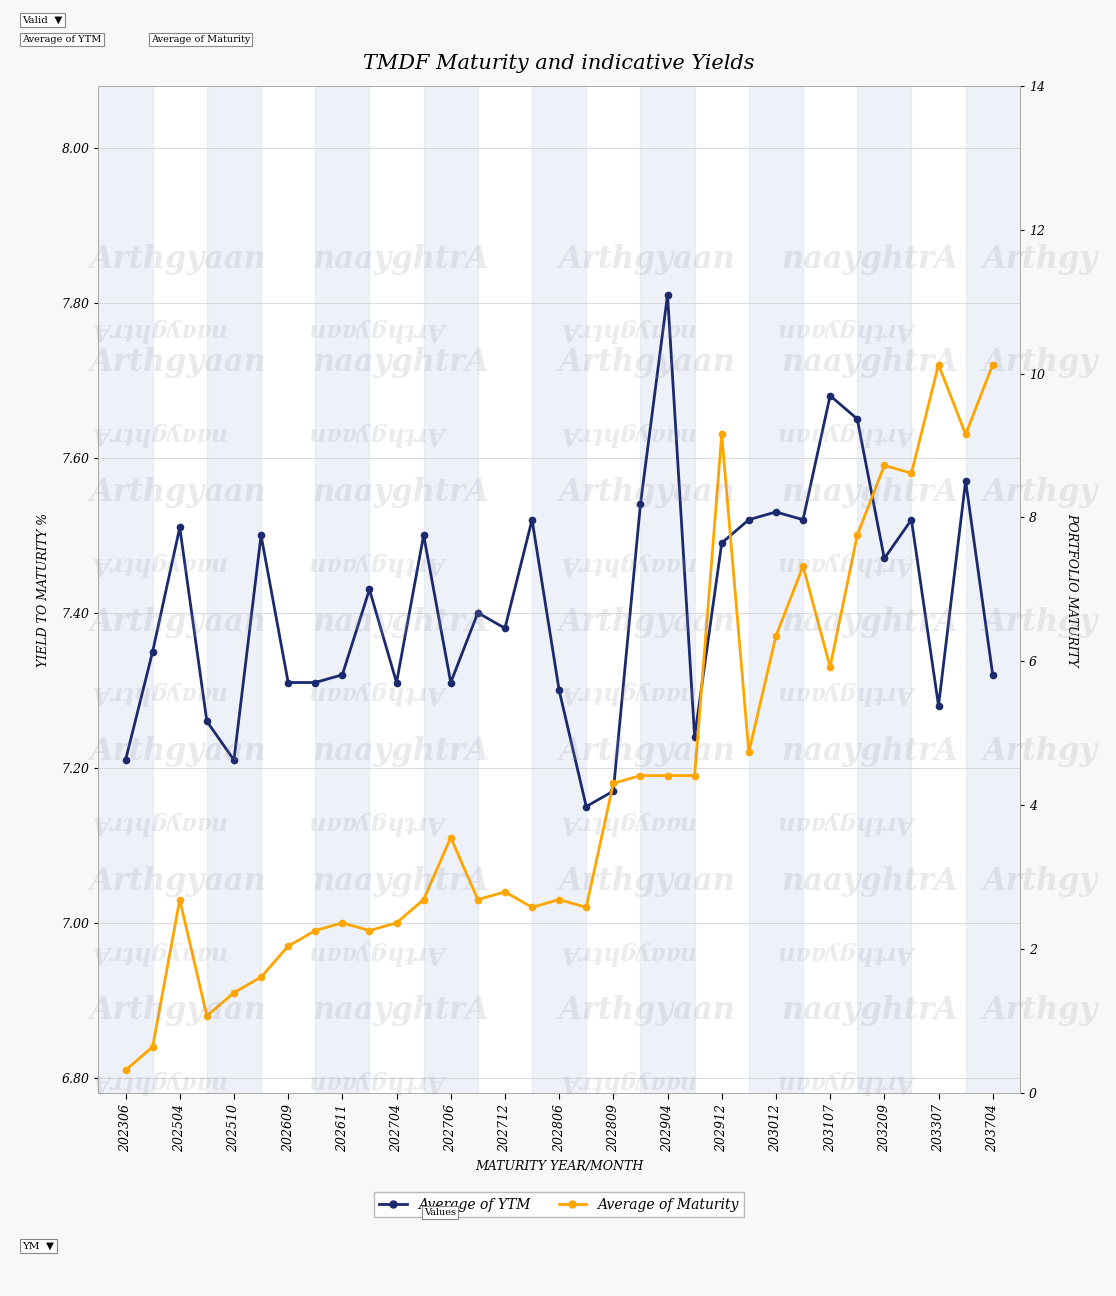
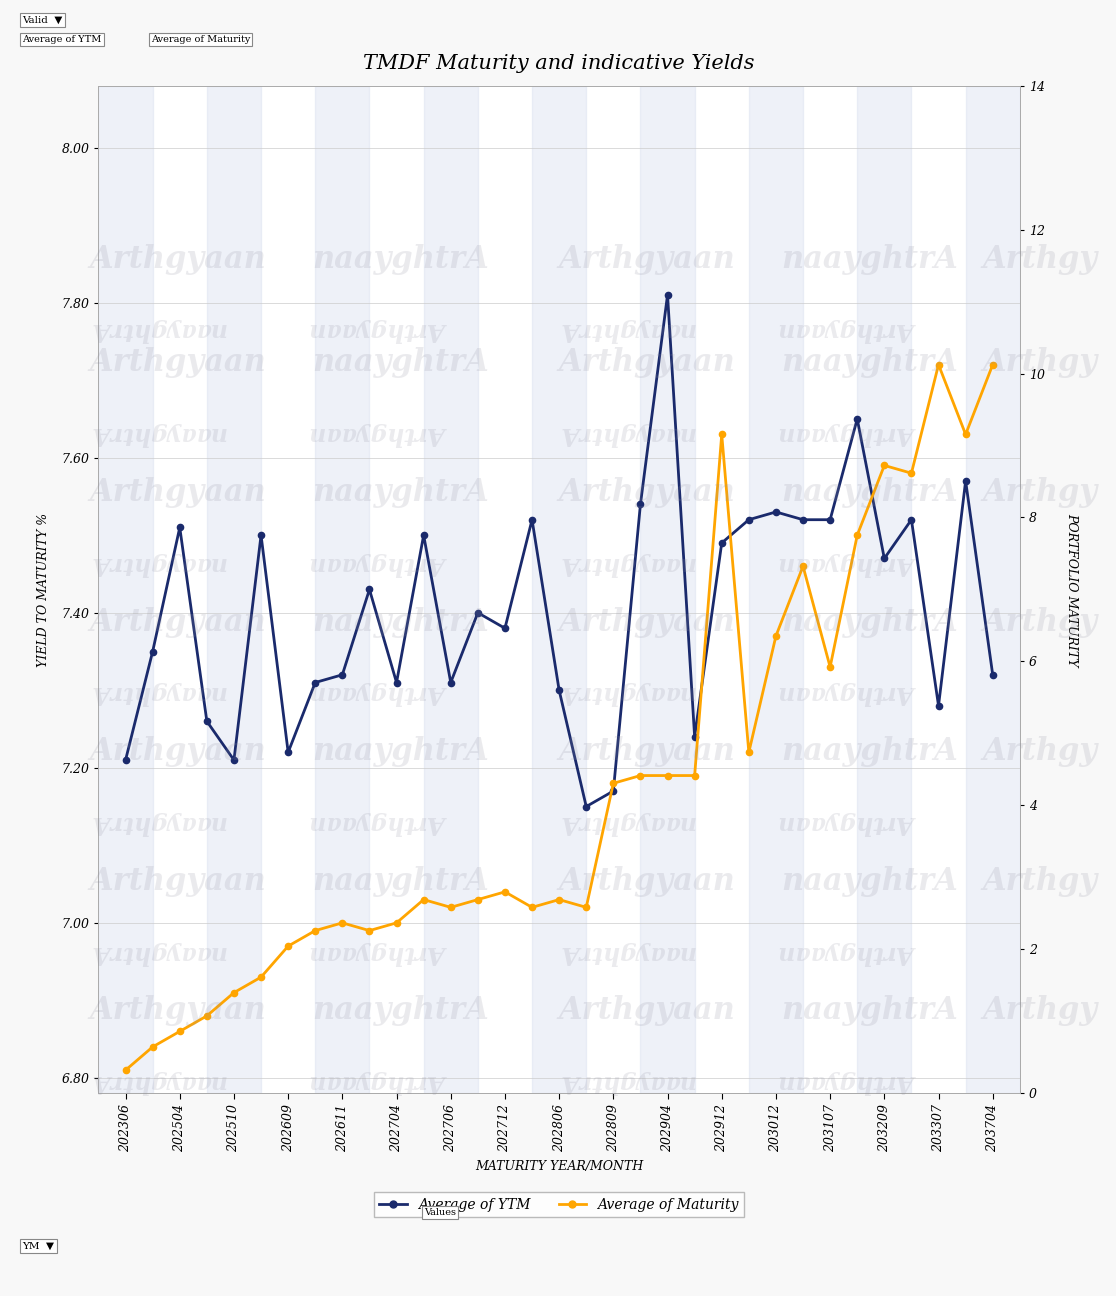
Average of Maturity/202504: 7.03 -> 6.86
Average of YTM/202609: 7.31 -> 7.22
Average of Maturity/202706: 7.11 -> 7.02
Average of YTM/203107: 7.68 -> 7.52
